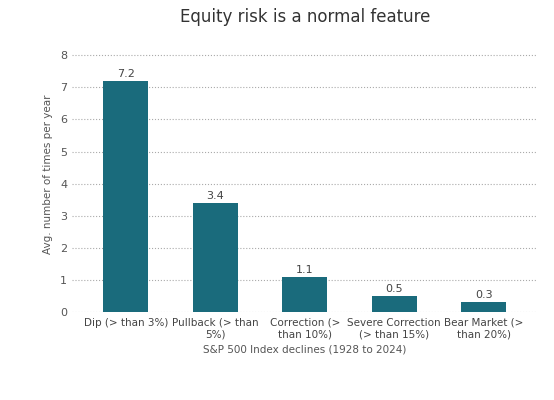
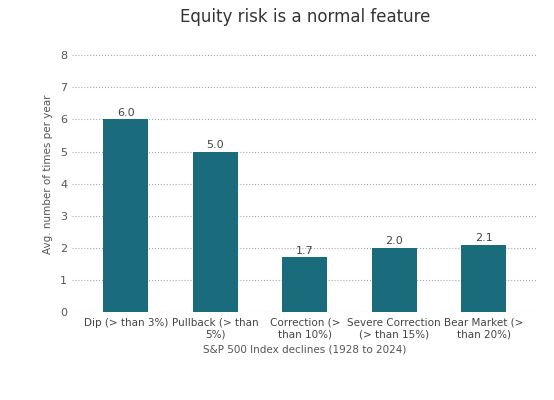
Dip (> than 3%): 7.2 -> 6.0
Pullback (> than 5%): 3.4 -> 5.0
Correction (> than 10%): 1.1 -> 1.7
Severe Correction (> than 15%): 0.5 -> 2.0
Bear Market (> than 20%): 0.3 -> 2.1
